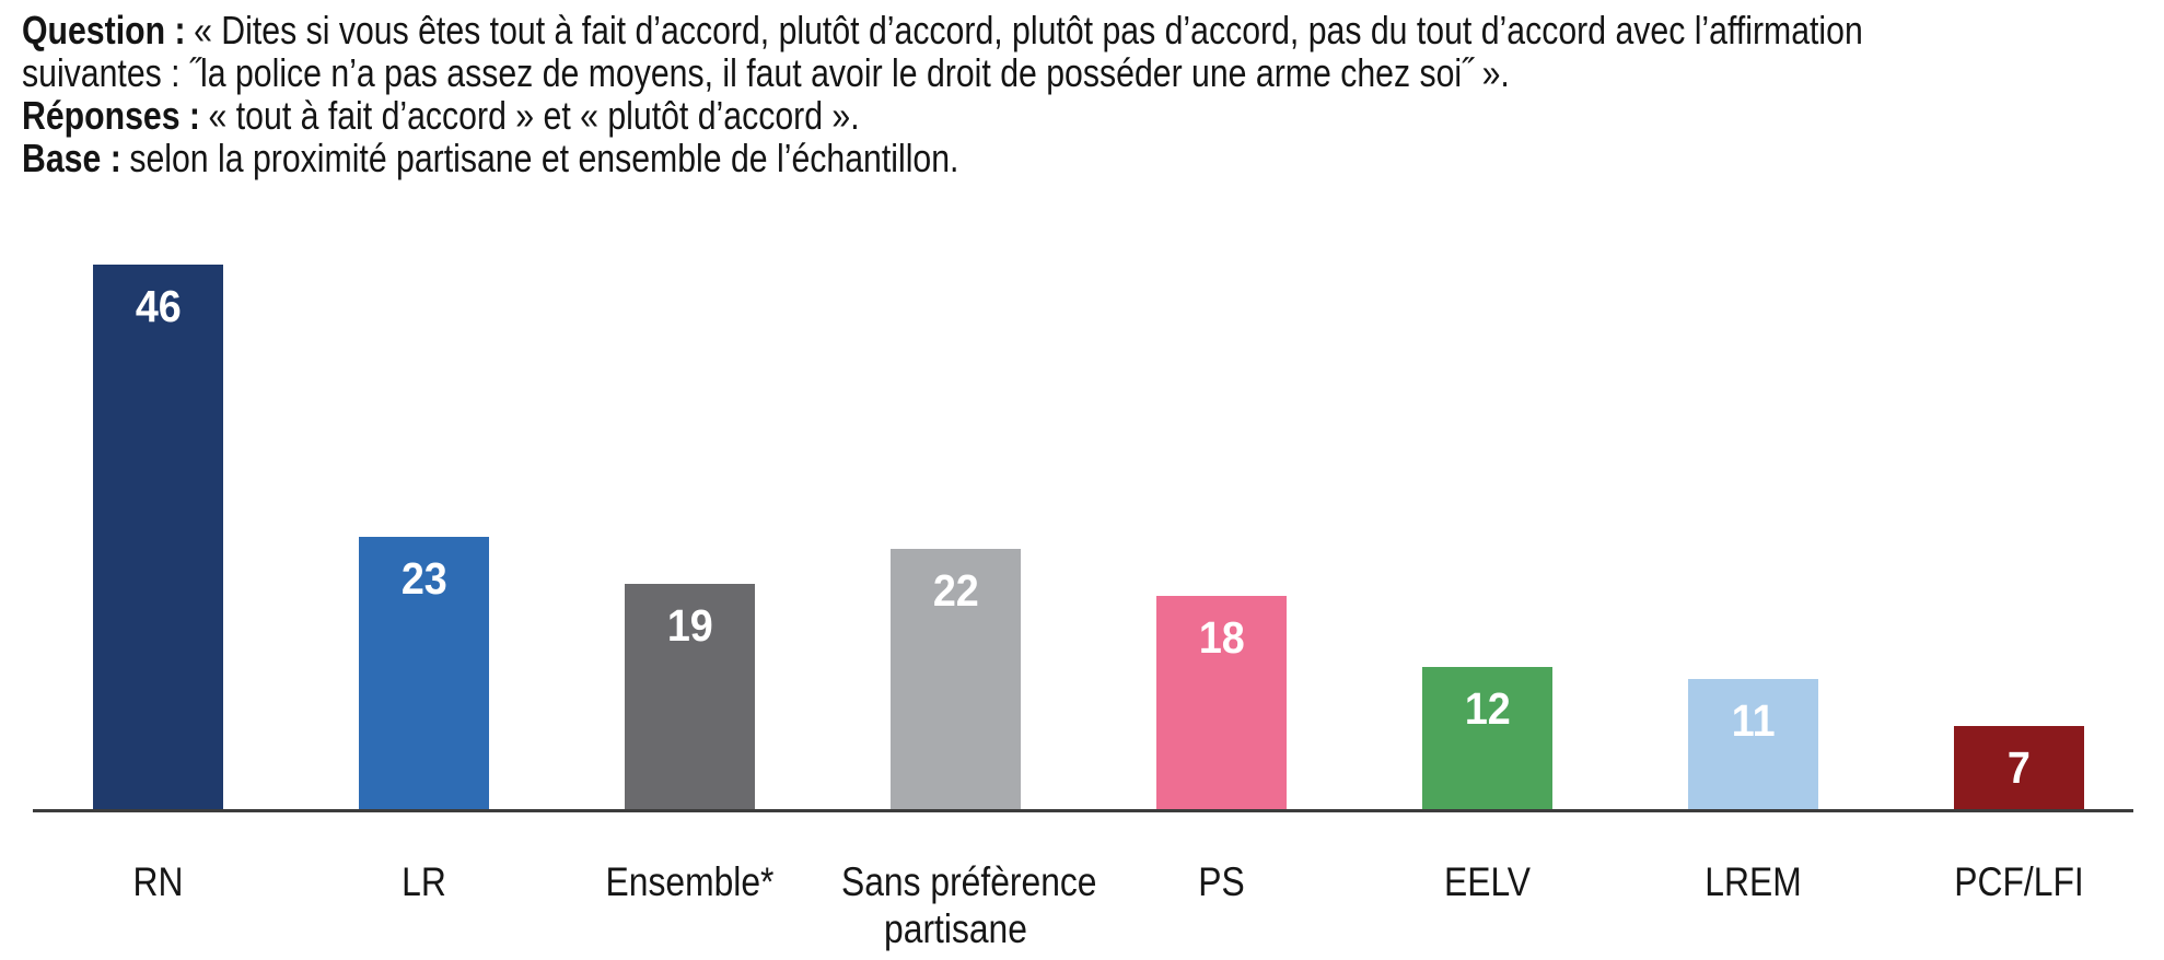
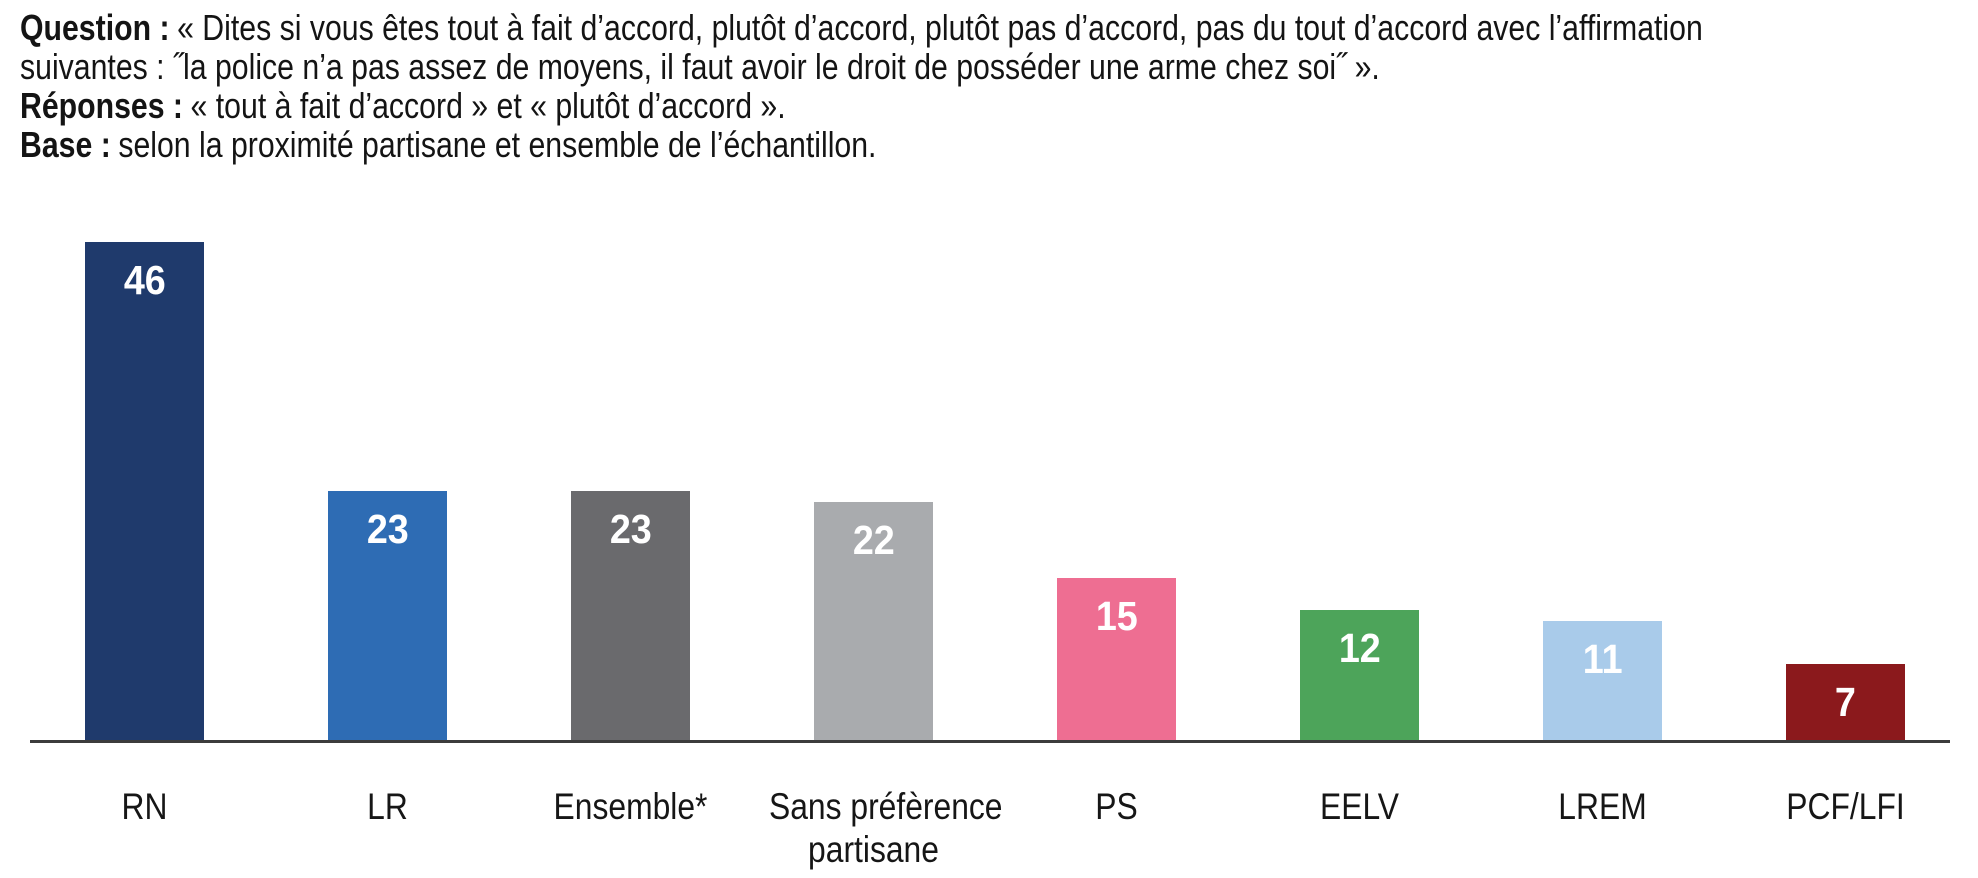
Ensemble*: 19 -> 23
PS: 18 -> 15
